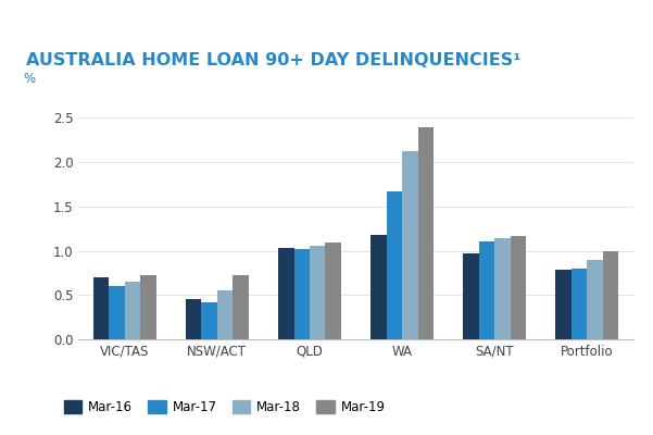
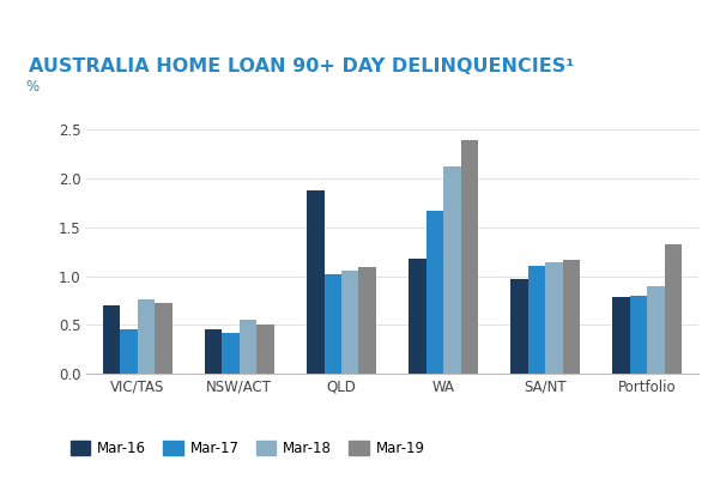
Mar-17/VIC/TAS: 0.60 -> 0.46
Mar-18/VIC/TAS: 0.65 -> 0.76
Mar-19/NSW/ACT: 0.73 -> 0.50
Mar-16/QLD: 1.03 -> 1.88
Mar-19/Portfolio: 1.00 -> 1.32
